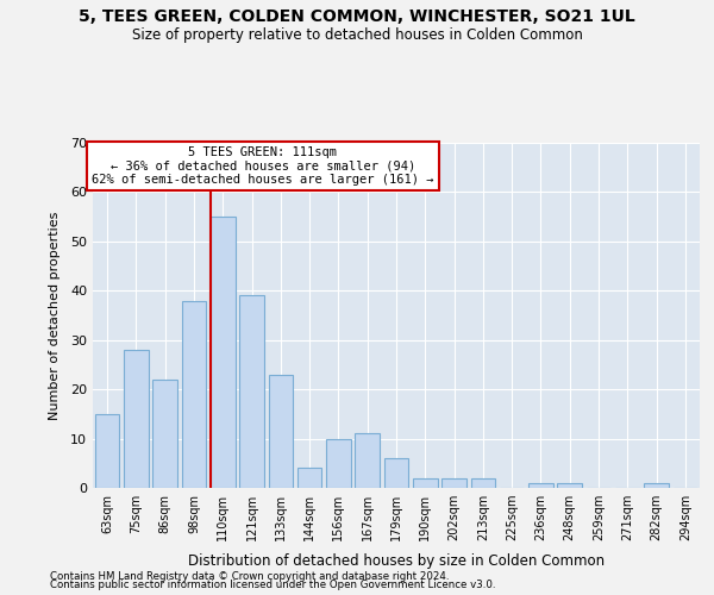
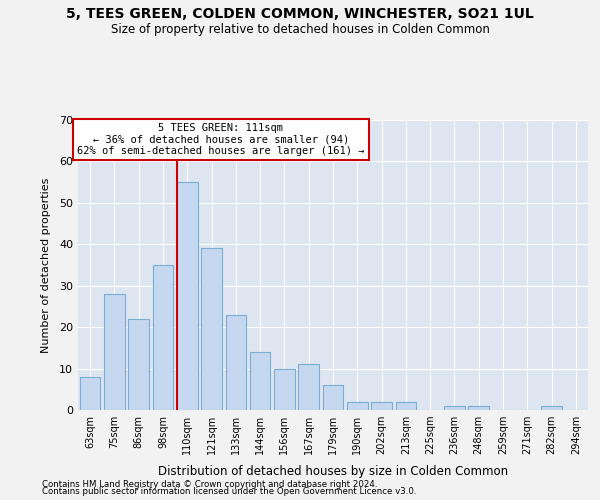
63sqm: 15 -> 8
98sqm: 38 -> 35
144sqm: 4 -> 14
